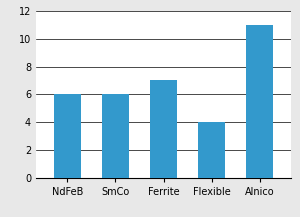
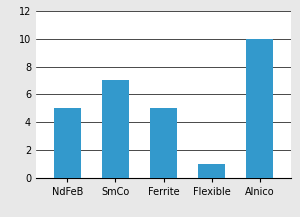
NdFeB: 6 -> 5
SmCo: 6 -> 7
Ferrite: 7 -> 5
Flexible: 4 -> 1
Alnico: 11 -> 10
